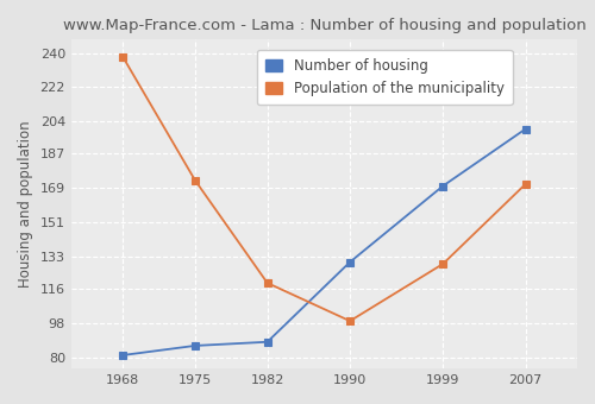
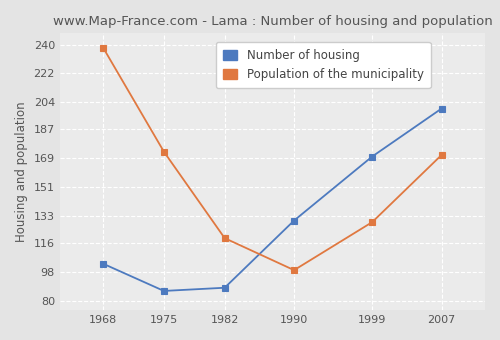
Number of housing/1968: 81 -> 103
